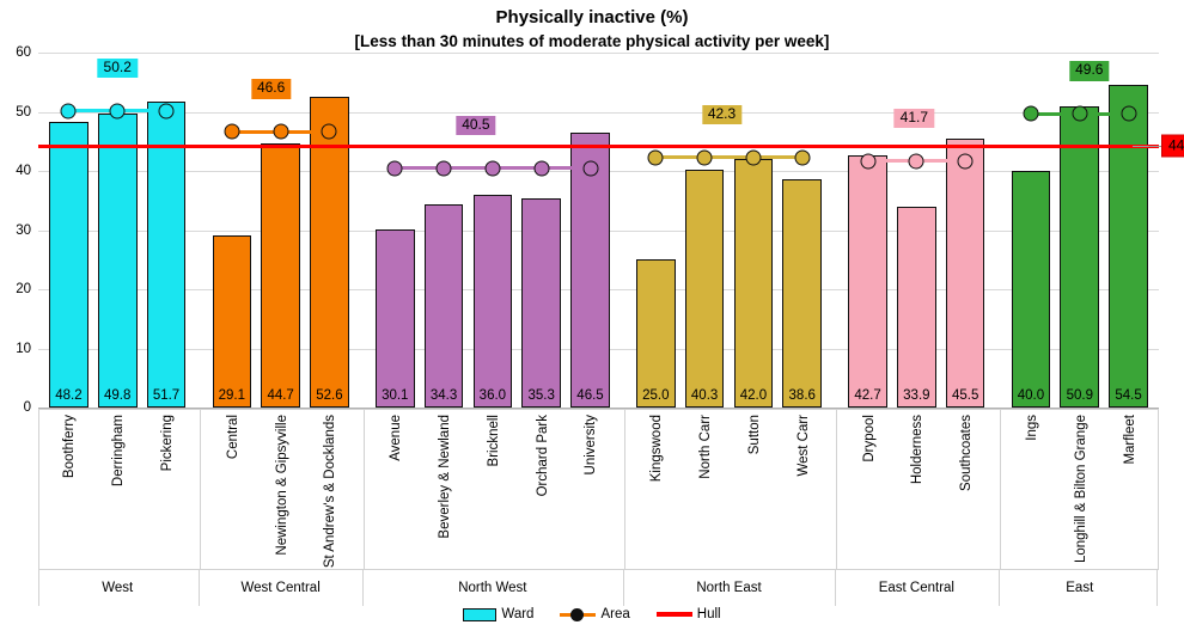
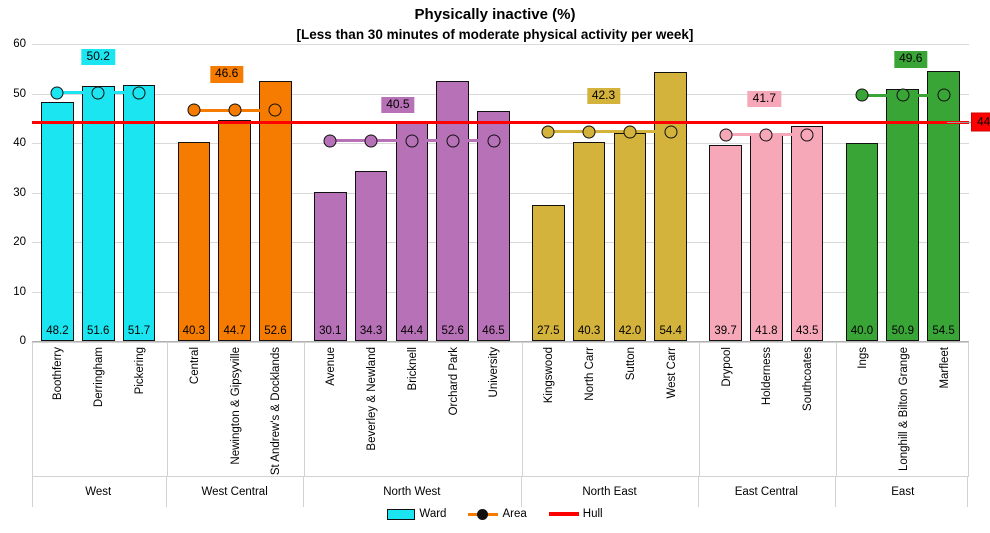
Derringham: 49.8 -> 51.6
Central: 29.1 -> 40.3
Bricknell: 36.0 -> 44.4
Orchard Park: 35.3 -> 52.6
Kingswood: 25.0 -> 27.5
West Carr: 38.6 -> 54.4
Drypool: 42.7 -> 39.7
Holderness: 33.9 -> 41.8
Southcoates: 45.5 -> 43.5
